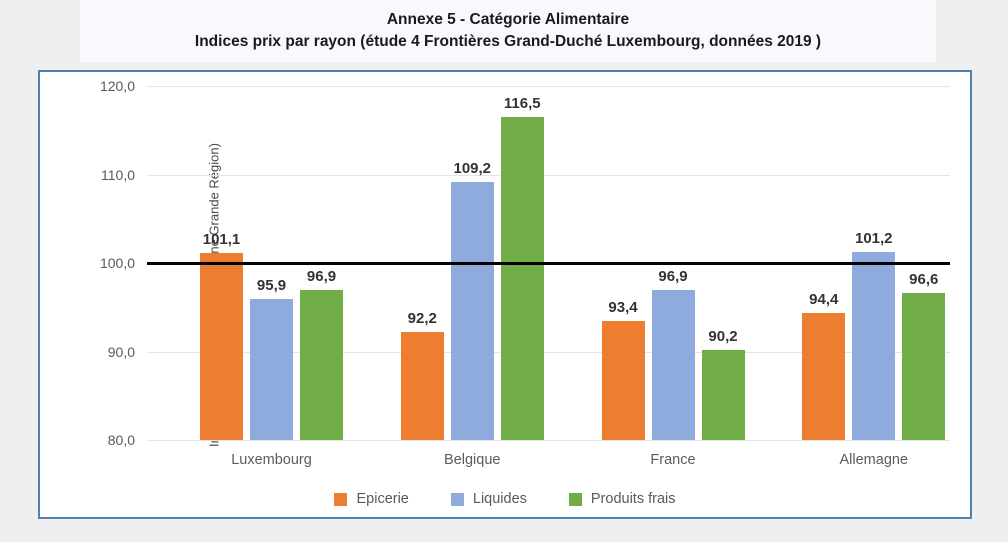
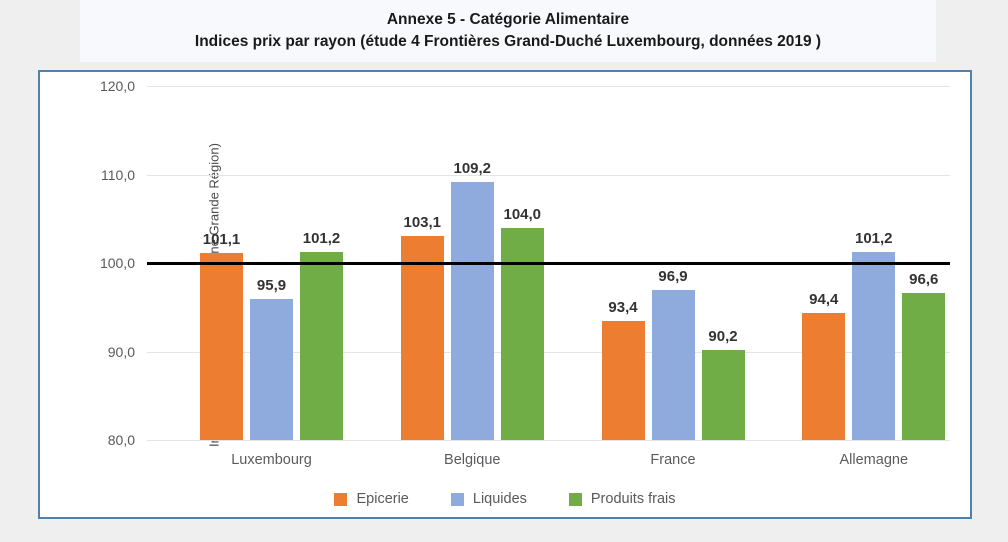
Produits frais/Luxembourg: 96,9 -> 101,2
Epicerie/Belgique: 92,2 -> 103,1
Produits frais/Belgique: 116,5 -> 104,0
